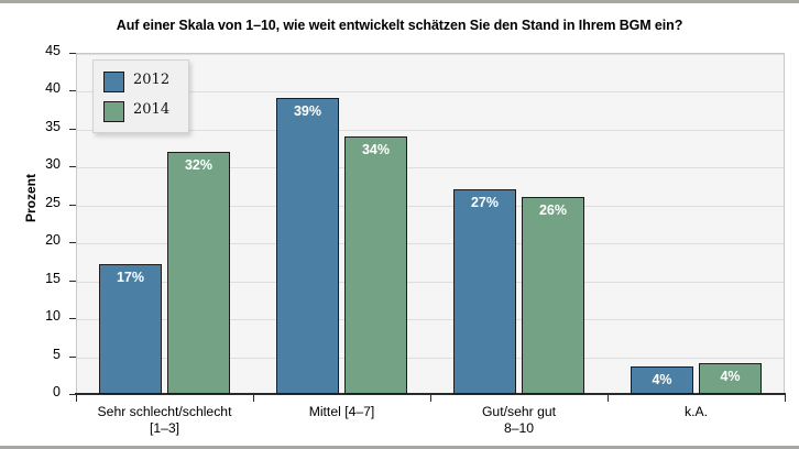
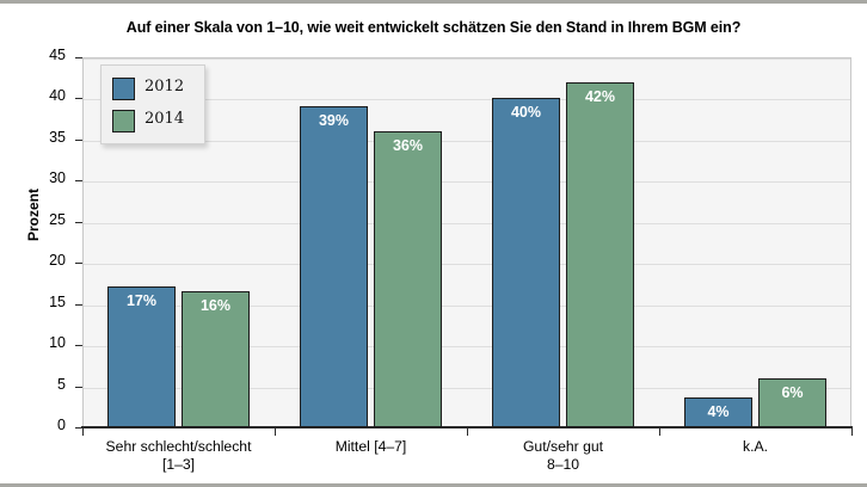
2014/Sehr schlecht/schlecht [1–3]: 32% -> 16%
2014/Mittel [4–7]: 34% -> 36%
2012/Gut/sehr gut 8–10: 27% -> 40%
2014/Gut/sehr gut 8–10: 26% -> 42%
2014/k.A.: 4% -> 6%
